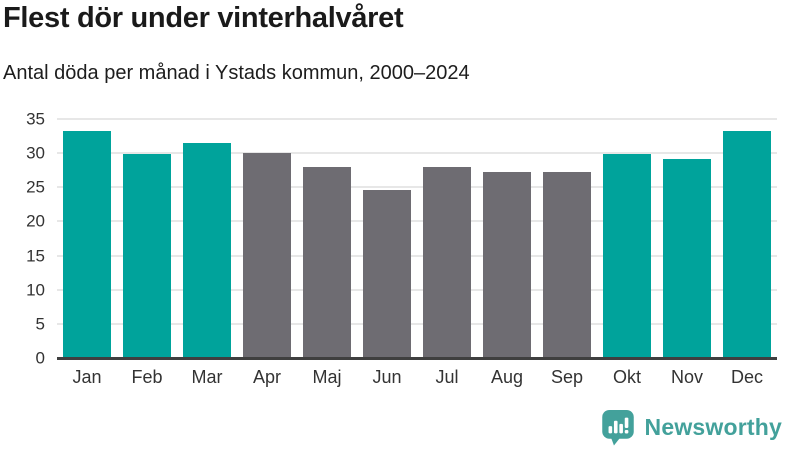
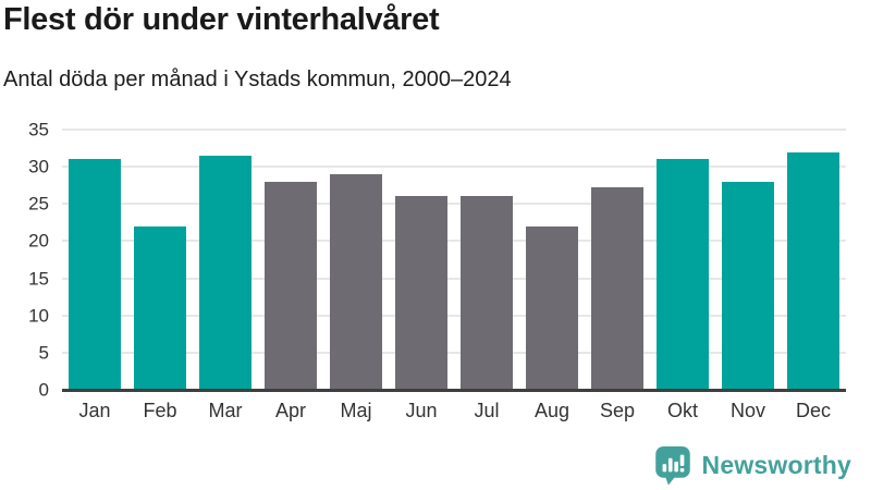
Jan: 33 -> 31
Feb: 30 -> 22
Apr: 30 -> 28
Maj: 28 -> 29
Jun: 25 -> 26
Jul: 28 -> 26
Aug: 27 -> 22
Okt: 30 -> 31
Nov: 29 -> 28
Dec: 33 -> 32
